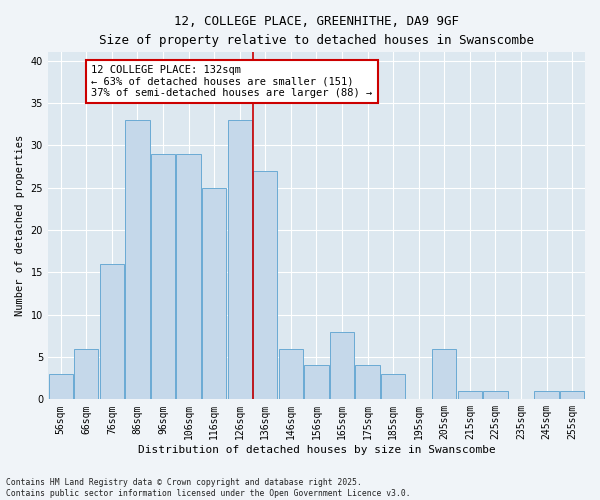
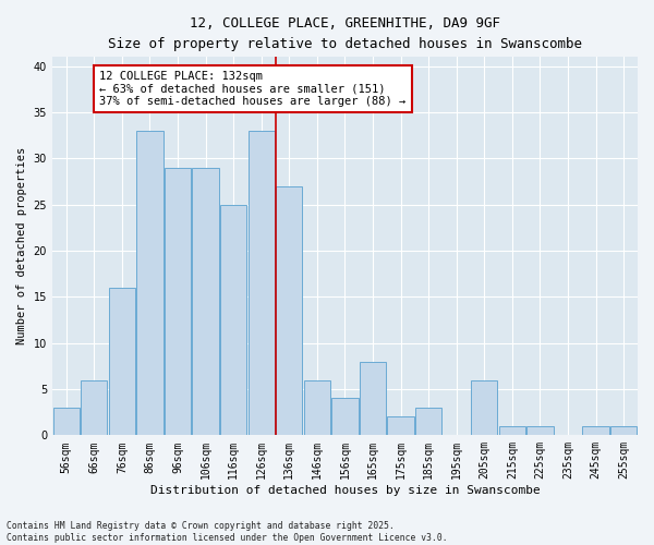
175sqm: 4 -> 2
